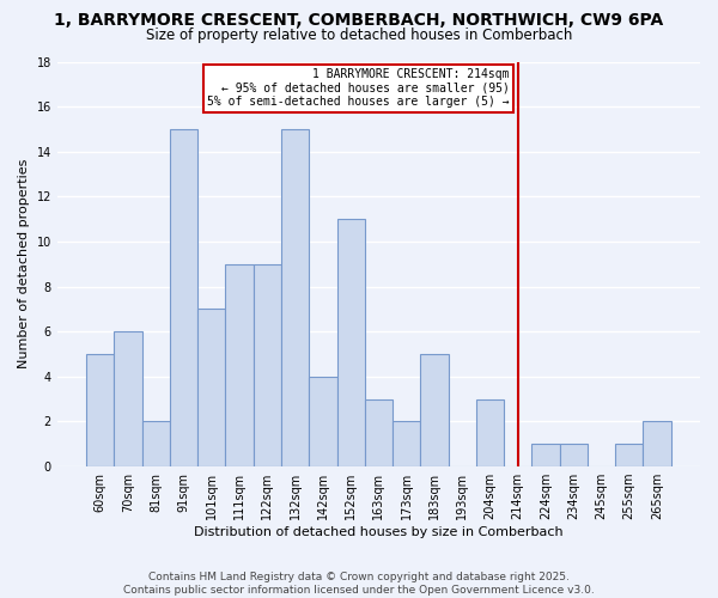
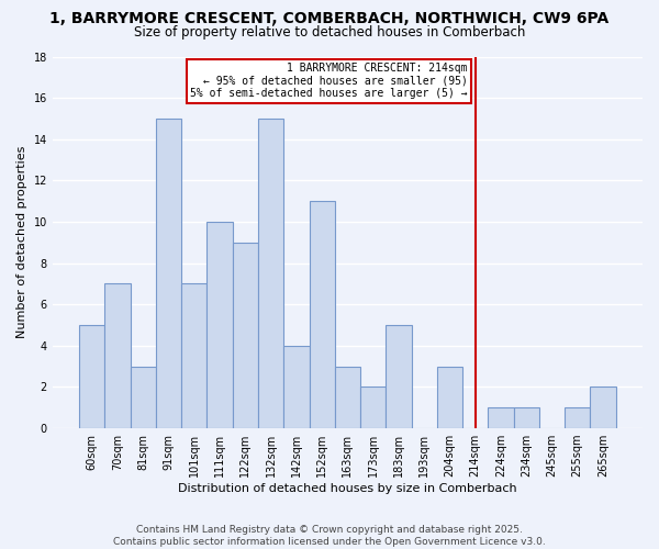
70sqm: 6 -> 7
81sqm: 2 -> 3
111sqm: 9 -> 10
